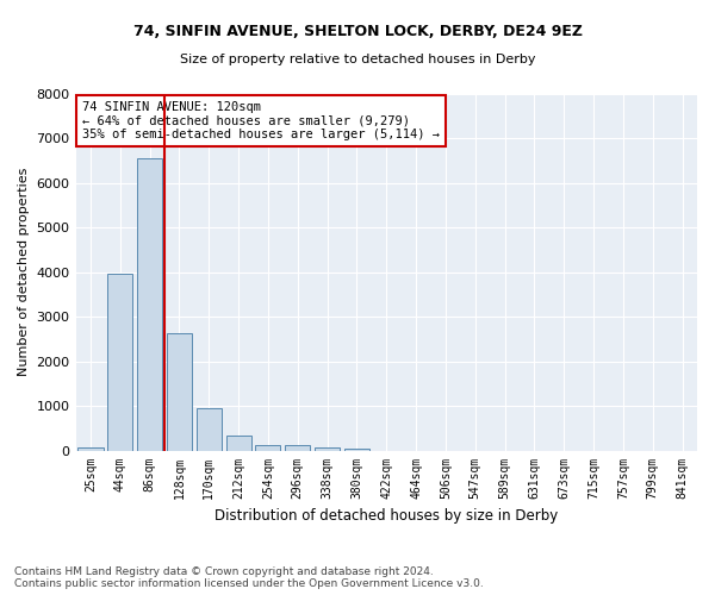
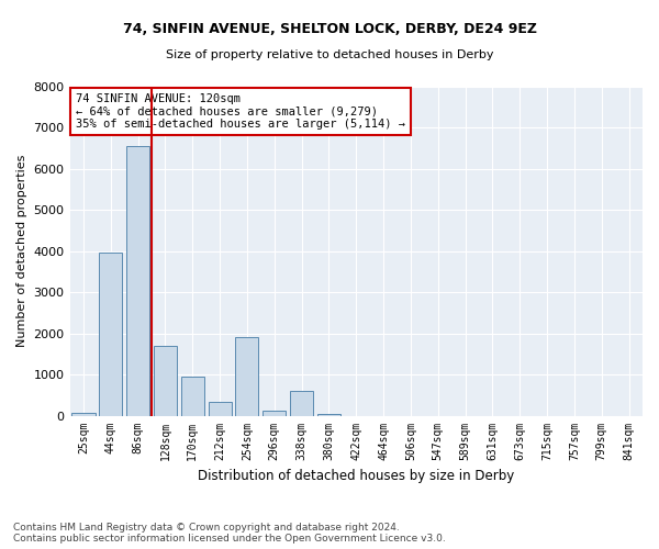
128sqm: 2620 -> 1700
254sqm: 120 -> 1900
338sqm: 60 -> 600
